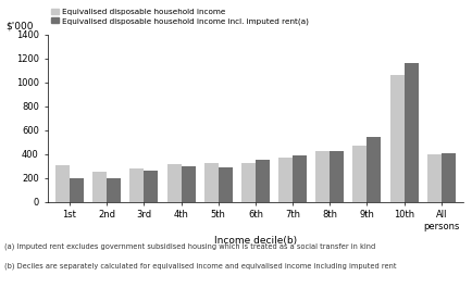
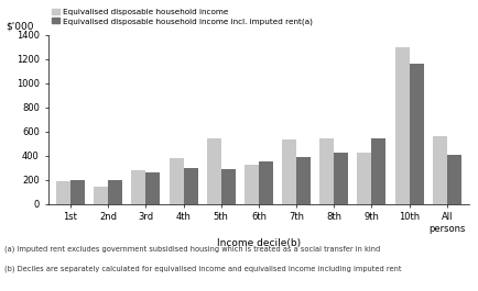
Equivalised disposable household income/1st: 300 -> 190
Equivalised disposable household income/2nd: 260 -> 140
Equivalised disposable household income/4th: 310 -> 380
Equivalised disposable household income/5th: 320 -> 540
Equivalised disposable household income/7th: 370 -> 530
Equivalised disposable household income/8th: 420 -> 540
Equivalised disposable household income/9th: 470 -> 420
Equivalised disposable household income/10th: 1060 -> 1300
Equivalised disposable household income/All persons: 400 -> 560
